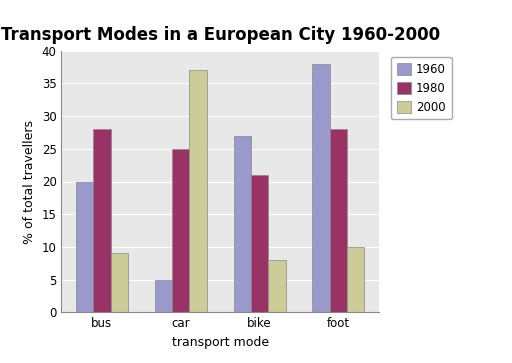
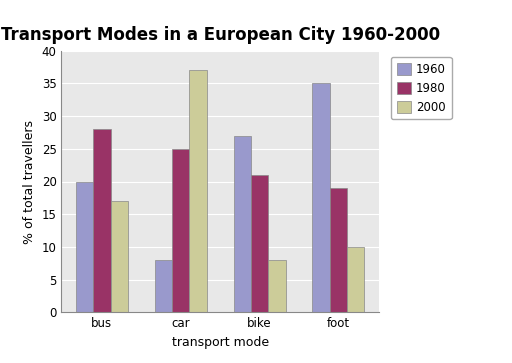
2000/bus: 9 -> 17
1960/car: 5 -> 8
1960/foot: 38 -> 35
1980/foot: 28 -> 19
